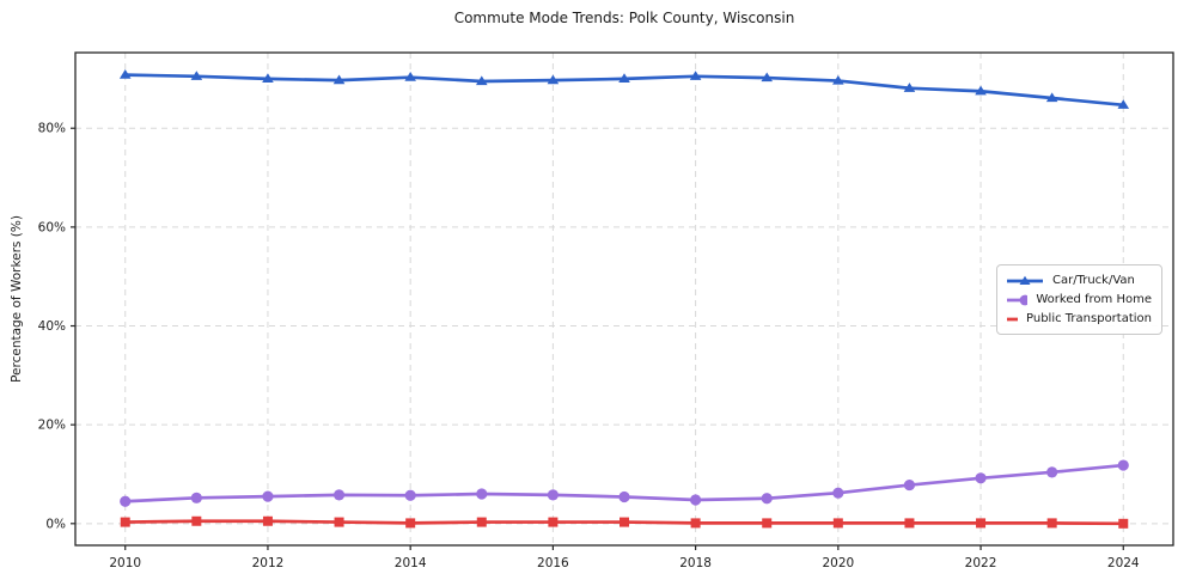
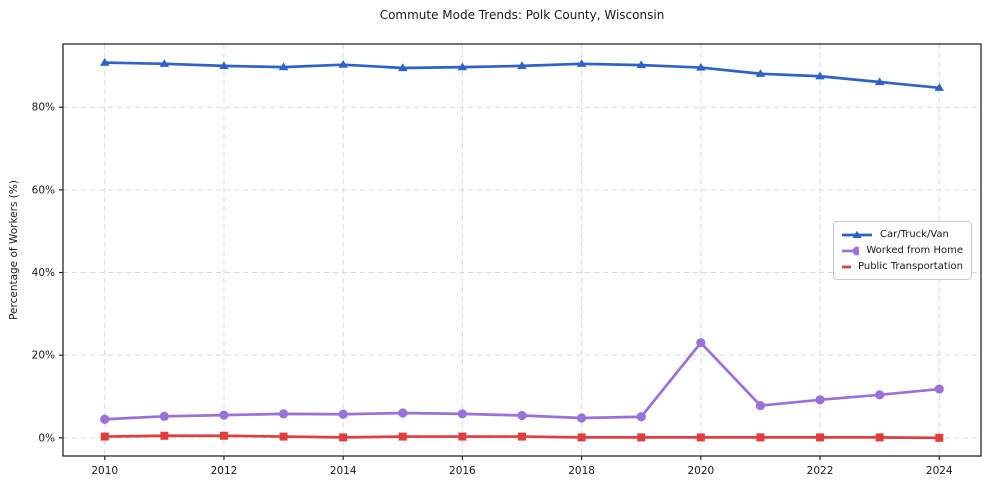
Worked from Home/2020: 6% -> 23%
